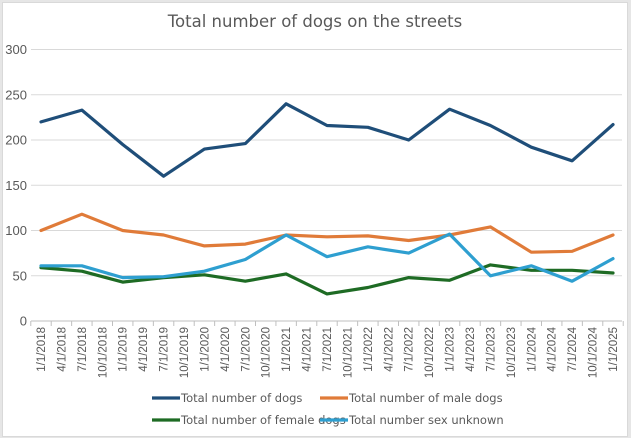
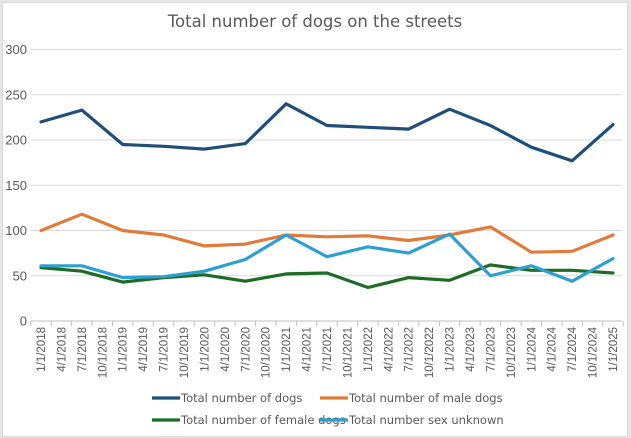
Total number of dogs/7/1/2019: 160 -> 190
Total number of female dogs/7/1/2021: 30 -> 50
Total number of dogs/7/1/2022: 200 -> 210
